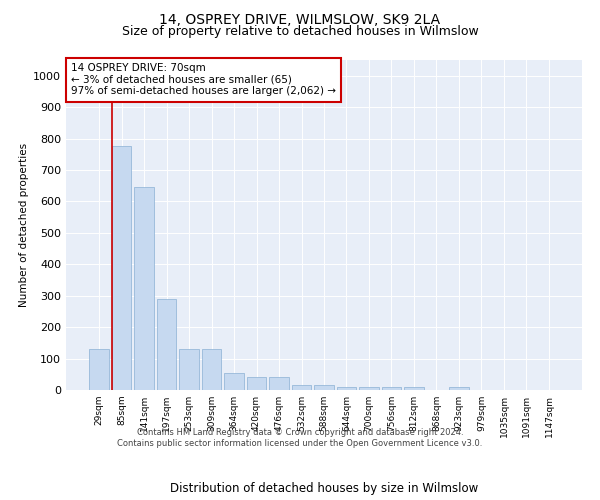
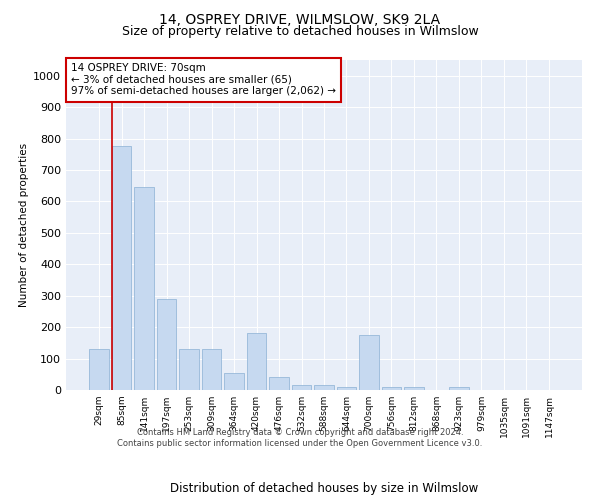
420sqm: 40 -> 180
700sqm: 8 -> 175
